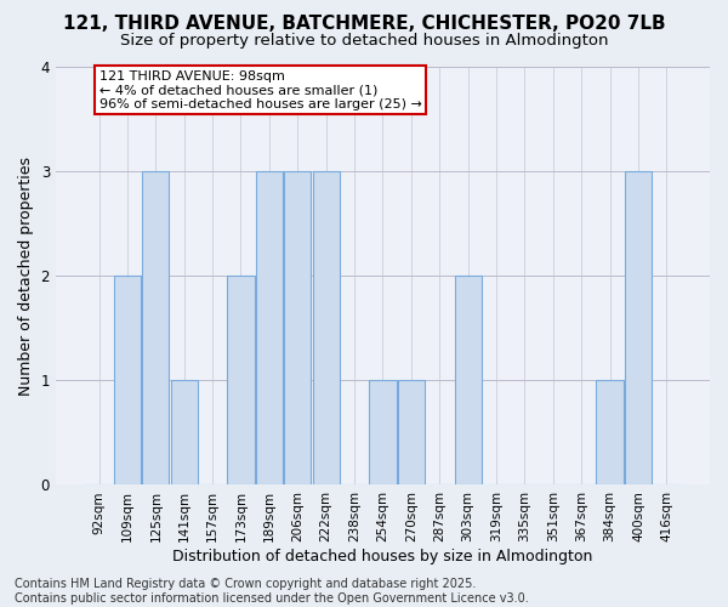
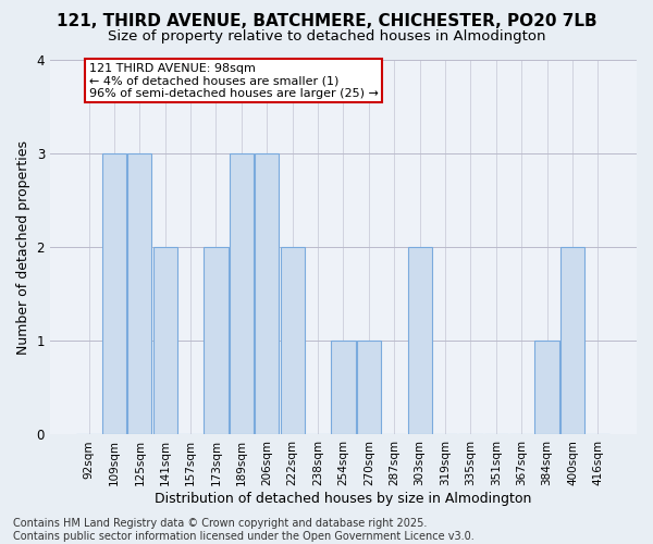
109sqm: 2 -> 3
141sqm: 1 -> 2
222sqm: 3 -> 2
400sqm: 3 -> 2
